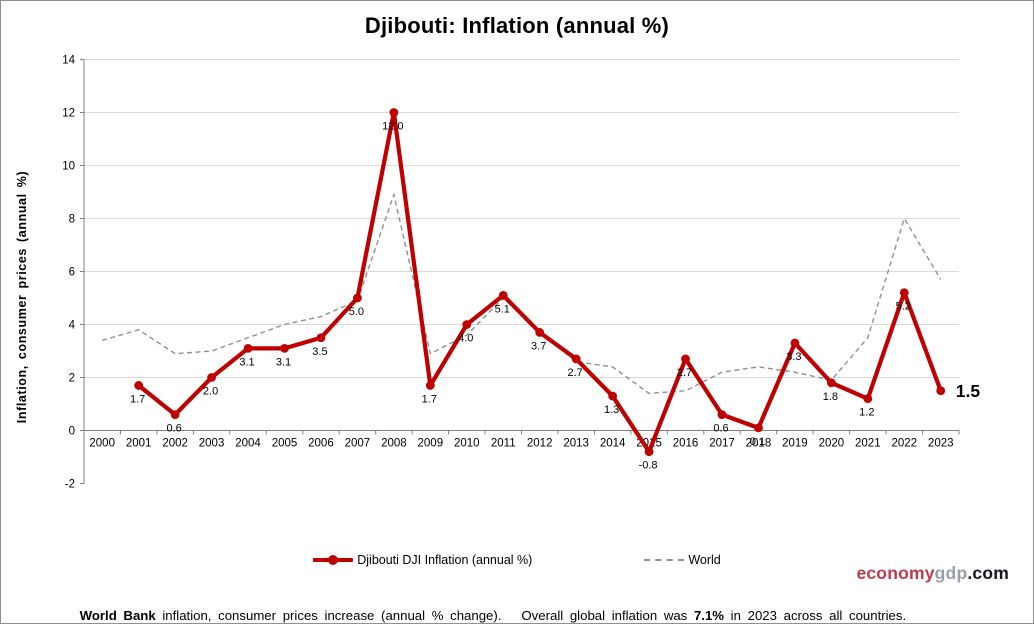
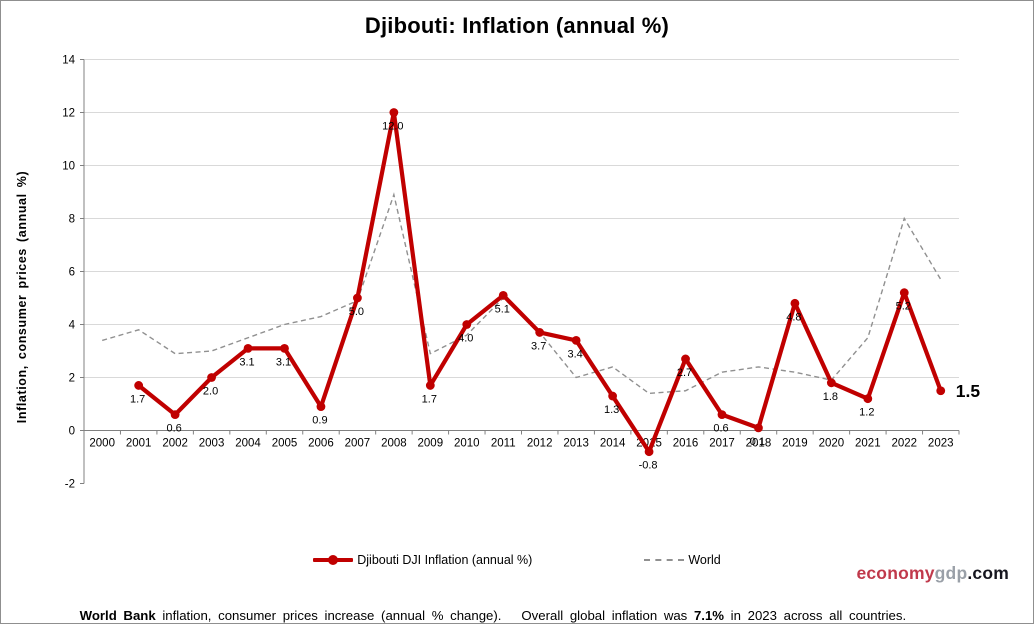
Djibouti DJI Inflation (annual %)/2006: 3.5 -> 0.9
Djibouti DJI Inflation (annual %)/2013: 2.7 -> 3.4
World/2013: 2.6 -> 2.0
Djibouti DJI Inflation (annual %)/2019: 3.3 -> 4.8
